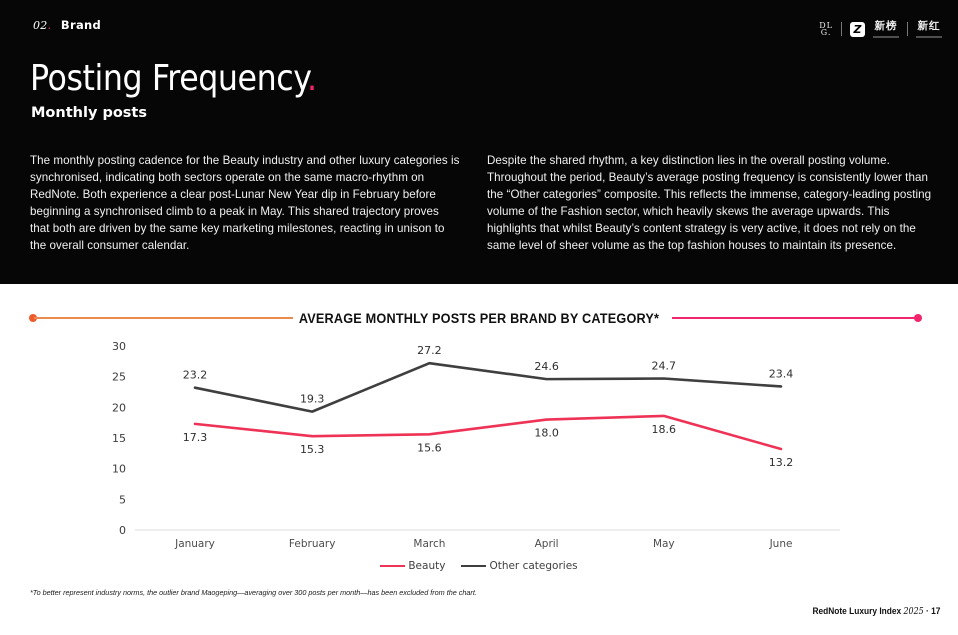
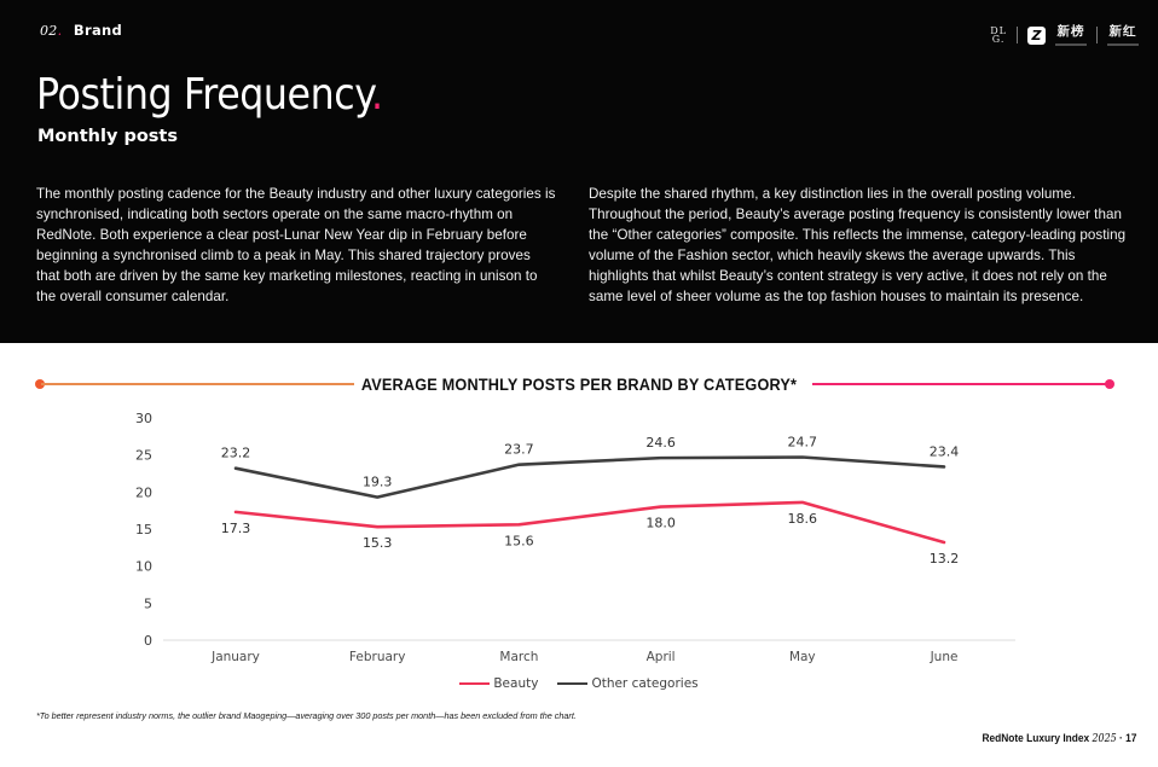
Other categories/March: 27.2 -> 23.7
